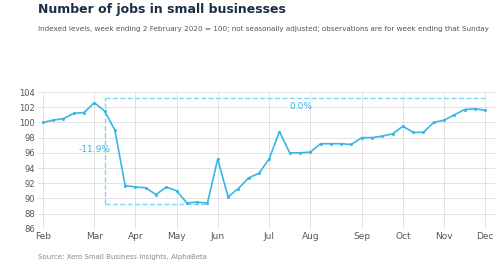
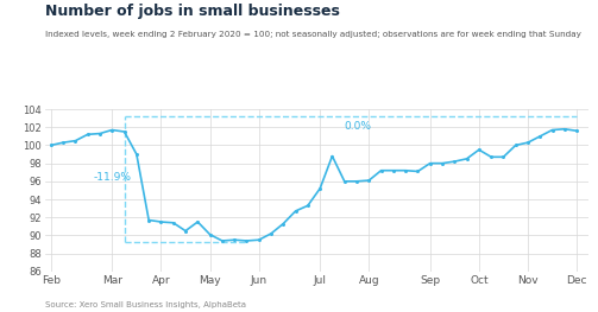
Mar: 102.6 -> 101.7
May: 91.0 -> 90.1
Jun: 95.2 -> 89.5
